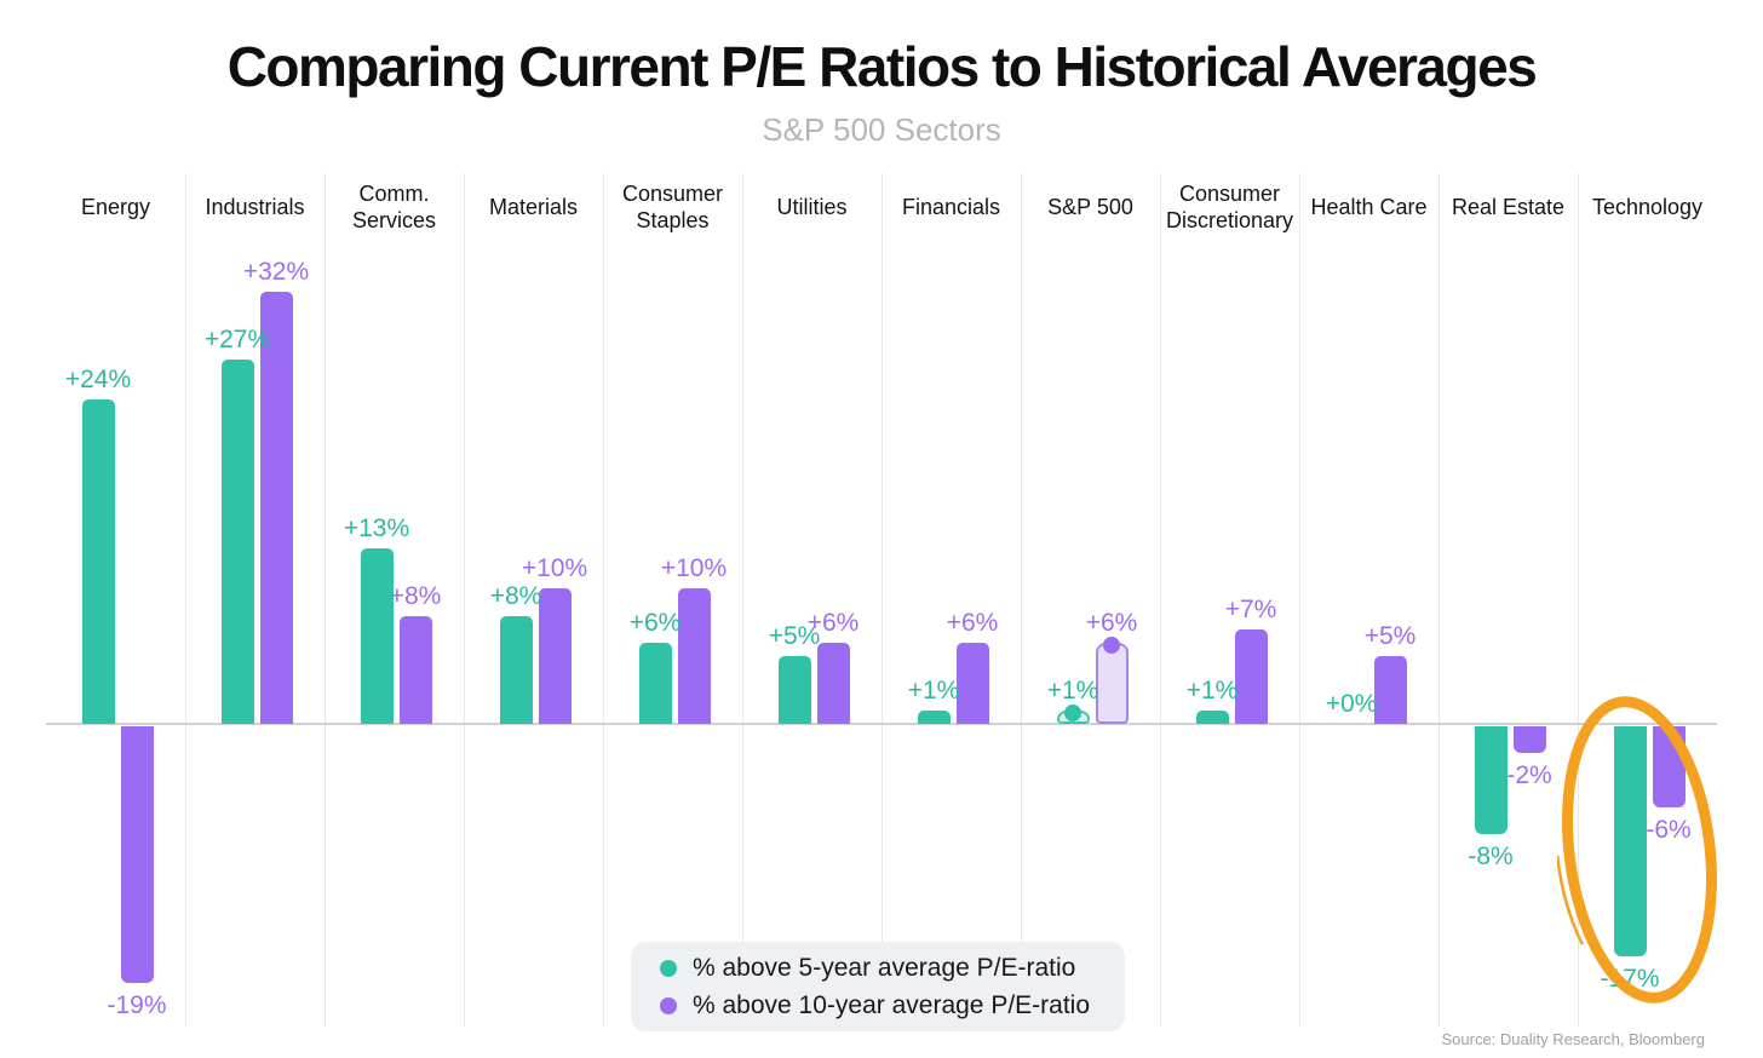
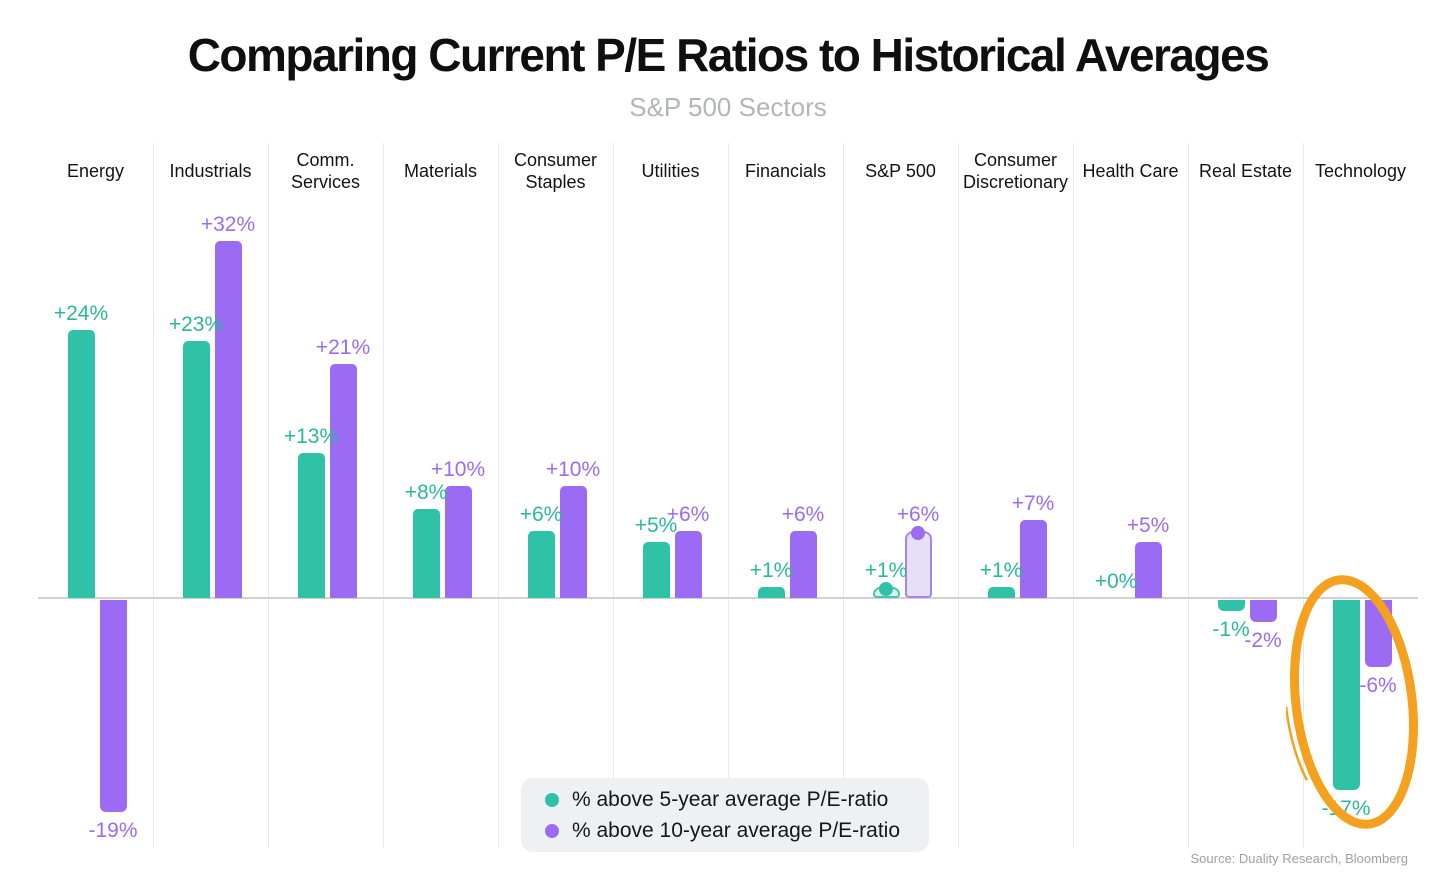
% above 5-year average P/E-ratio/Industrials: +27% -> +23%
% above 10-year average P/E-ratio/Comm. Services: +8% -> +21%
% above 5-year average P/E-ratio/Real Estate: -8% -> -1%
